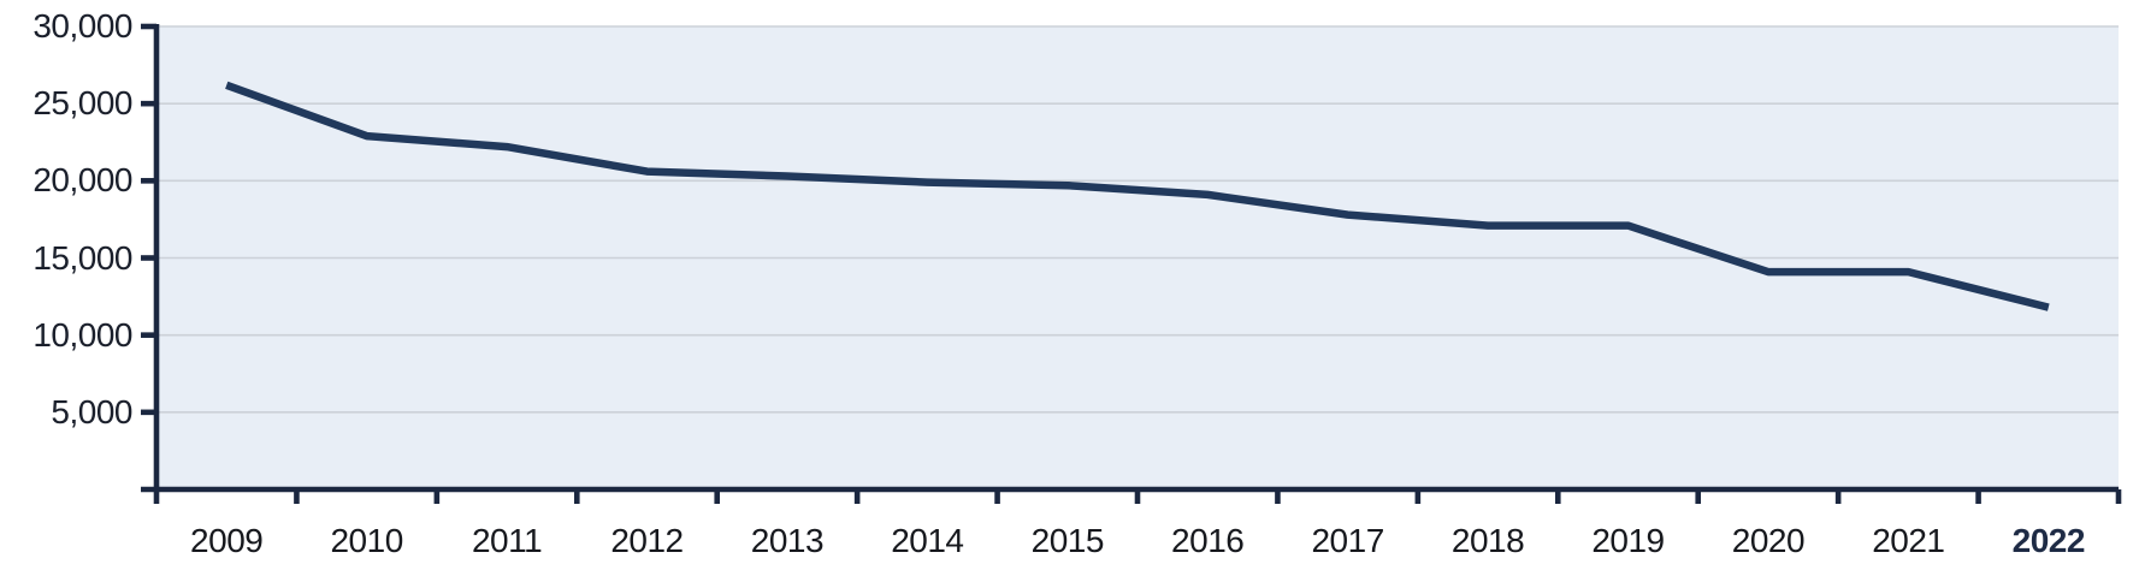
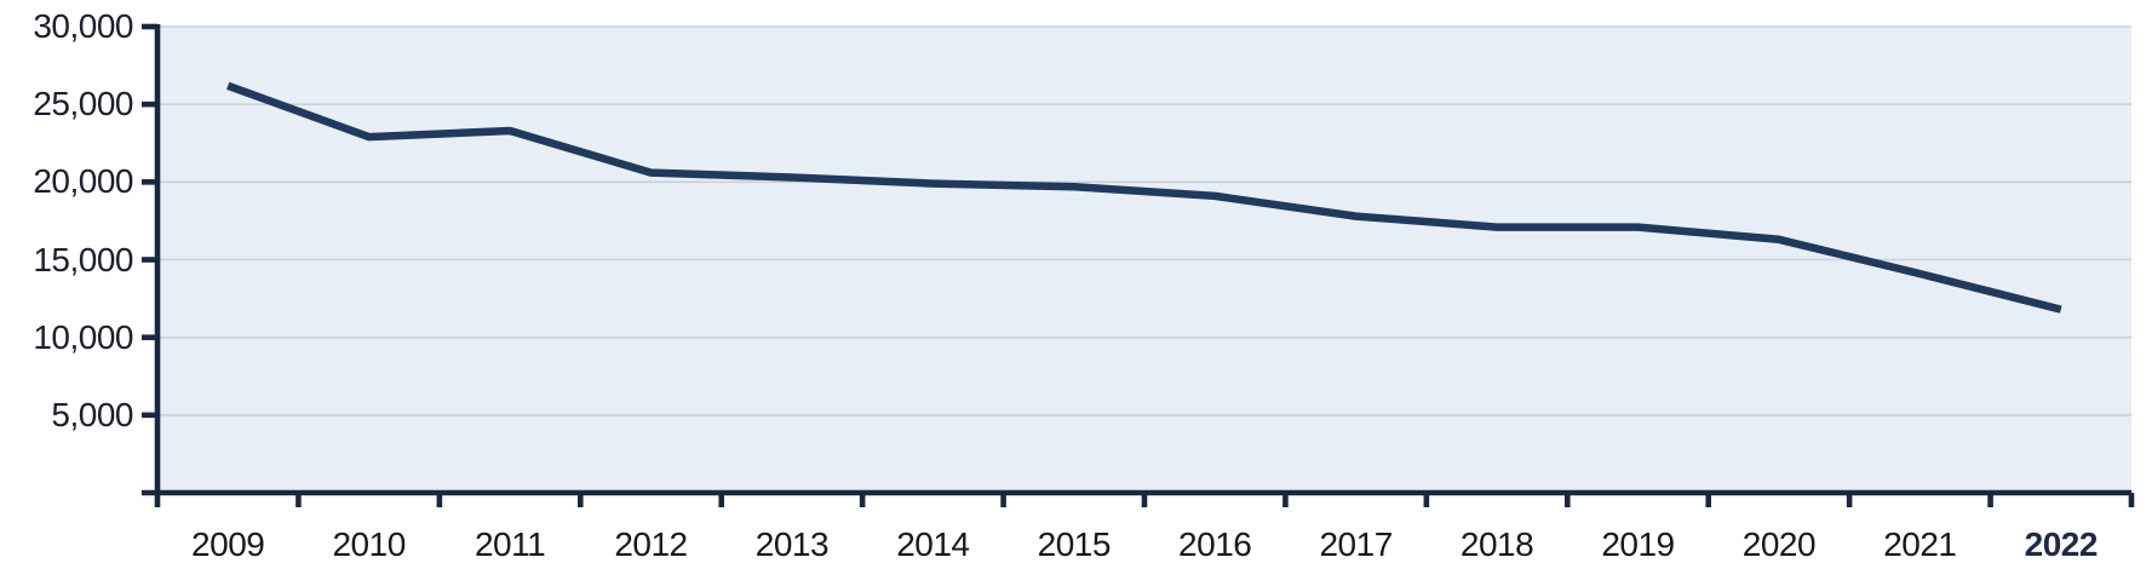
2011: 22200 -> 23300
2020: 14100 -> 16300
